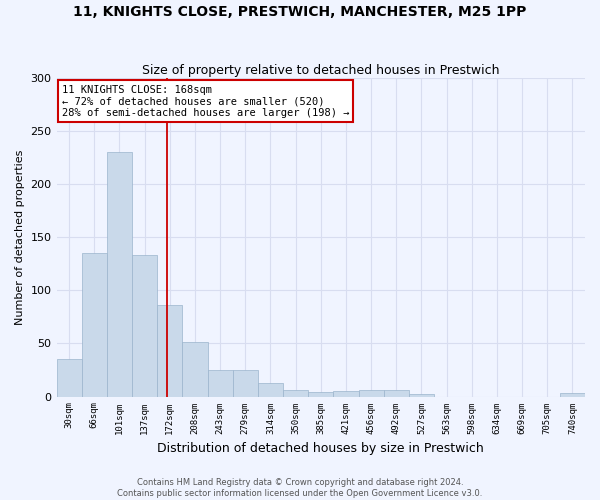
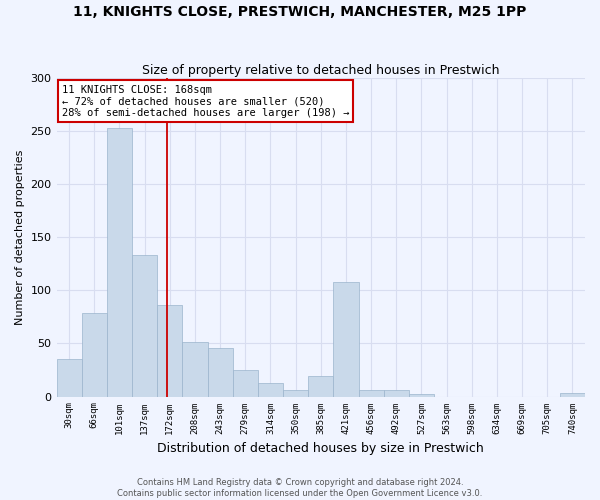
66sqm: 135 -> 79
101sqm: 230 -> 253
243sqm: 25 -> 46
385sqm: 4 -> 19
421sqm: 5 -> 108
